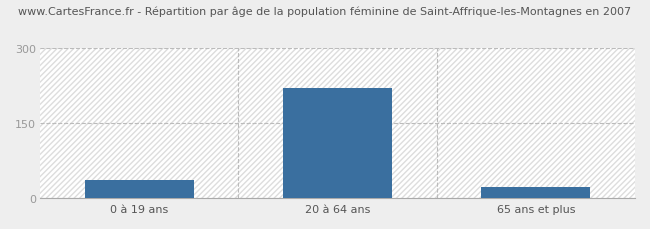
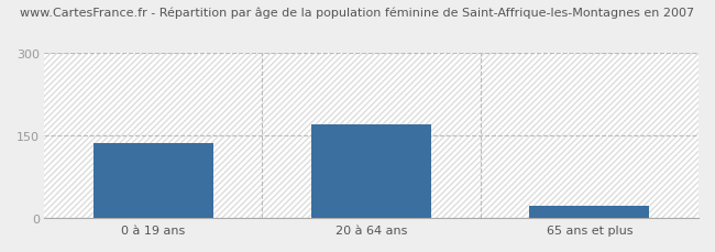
0 à 19 ans: 36 -> 137
20 à 64 ans: 220 -> 170
